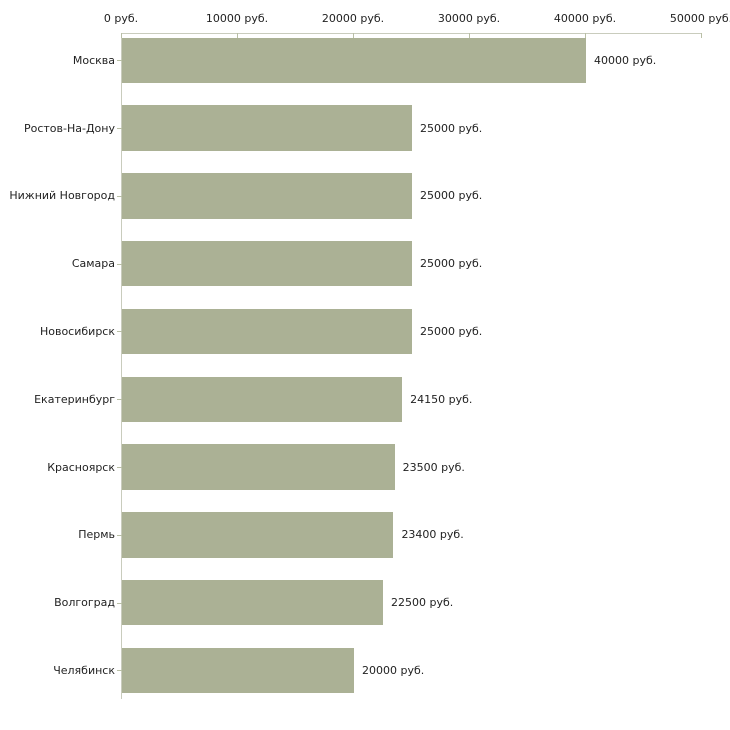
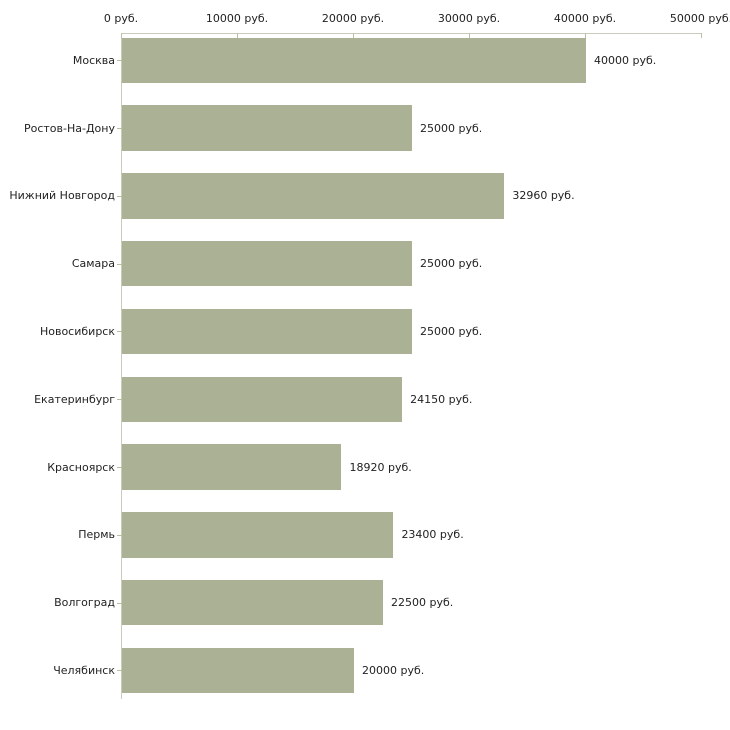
Нижний Новгород: 25000 -> 32960
Красноярск: 23500 -> 18920
